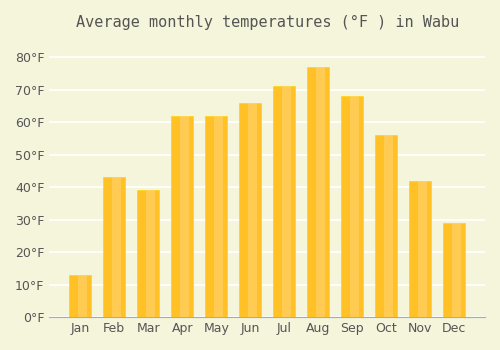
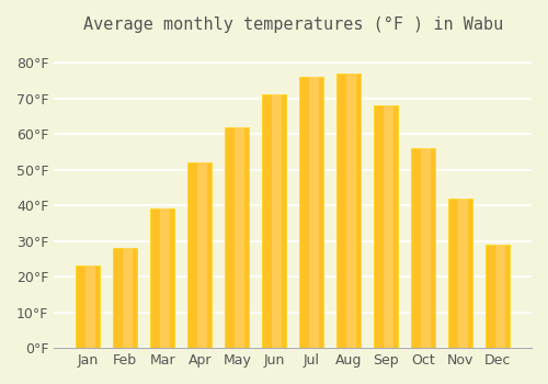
Jan: 13°F -> 23°F
Feb: 43°F -> 28°F
Apr: 62°F -> 52°F
Jun: 66°F -> 71°F
Jul: 71°F -> 76°F
